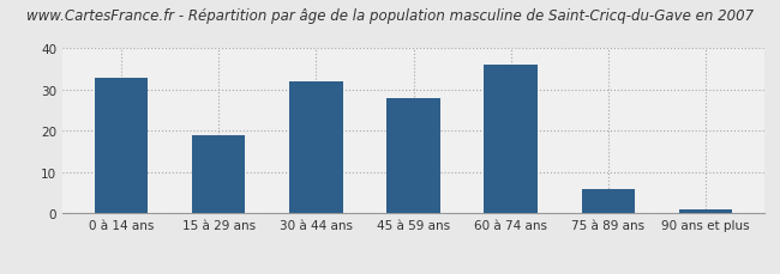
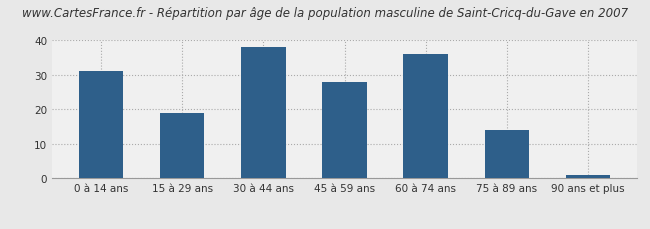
0 à 14 ans: 33 -> 31
30 à 44 ans: 32 -> 38
75 à 89 ans: 6 -> 14
